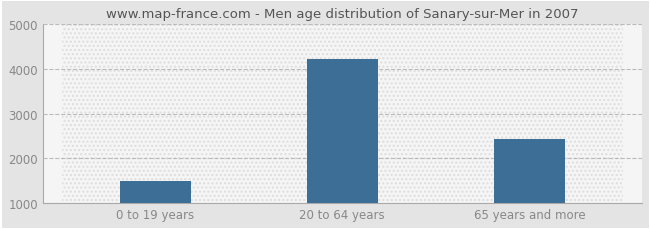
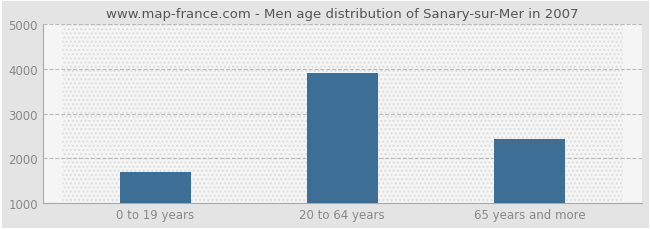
0 to 19 years: 1480 -> 1700
20 to 64 years: 4220 -> 3900
